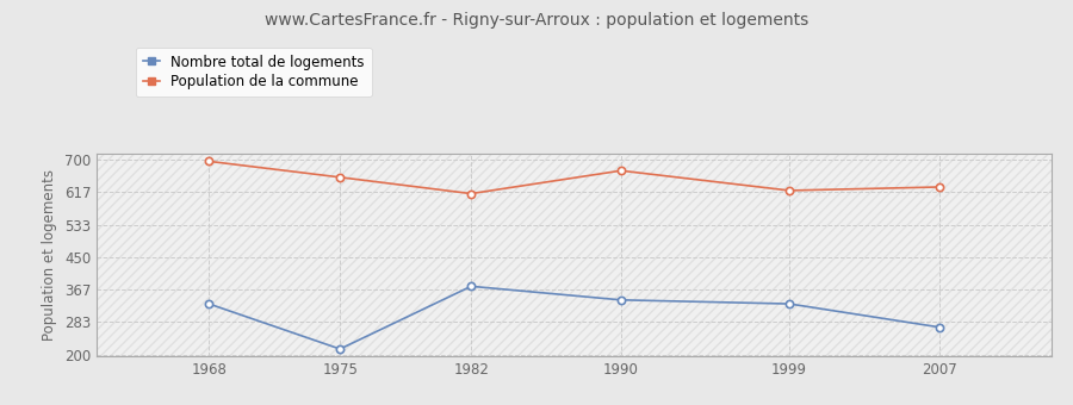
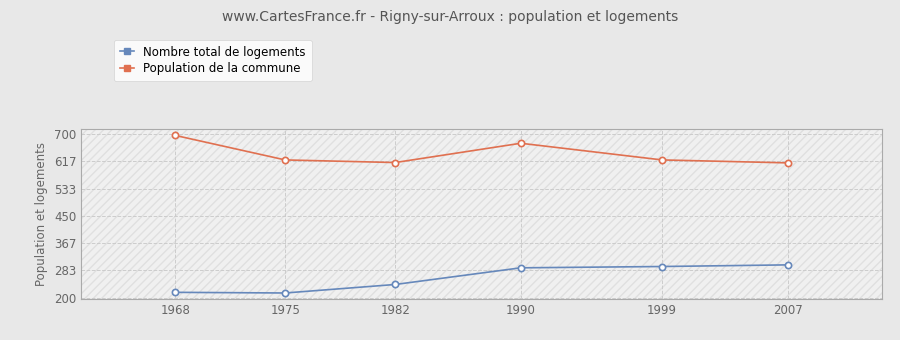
Nombre total de logements/1968: 330 -> 216
Population de la commune/1975: 655 -> 621
Nombre total de logements/1982: 375 -> 240
Nombre total de logements/1990: 340 -> 291
Nombre total de logements/1999: 330 -> 295
Nombre total de logements/2007: 270 -> 300
Population de la commune/2007: 630 -> 612
